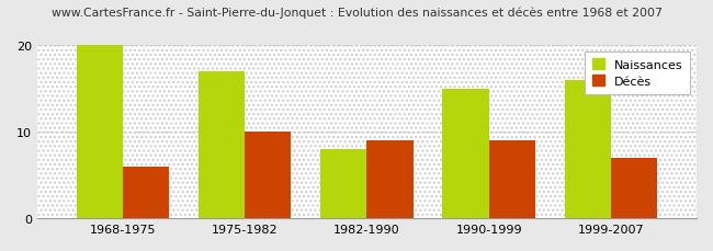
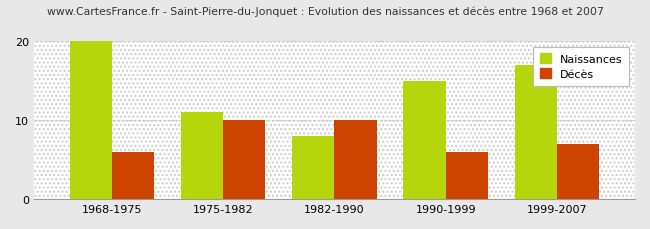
Naissances/1975-1982: 17 -> 11
Décès/1982-1990: 9 -> 10
Décès/1990-1999: 9 -> 6
Naissances/1999-2007: 16 -> 17
